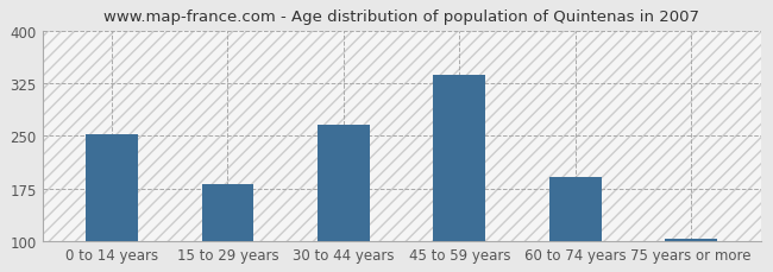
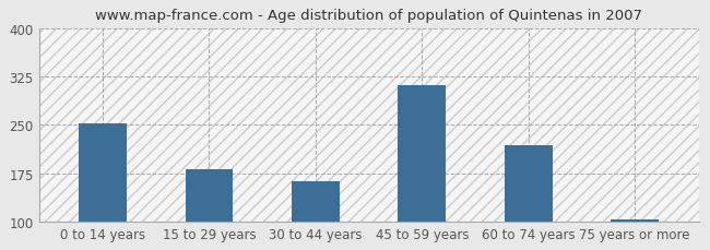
30 to 44 years: 265 -> 162
45 to 59 years: 336 -> 312
60 to 74 years: 191 -> 218
